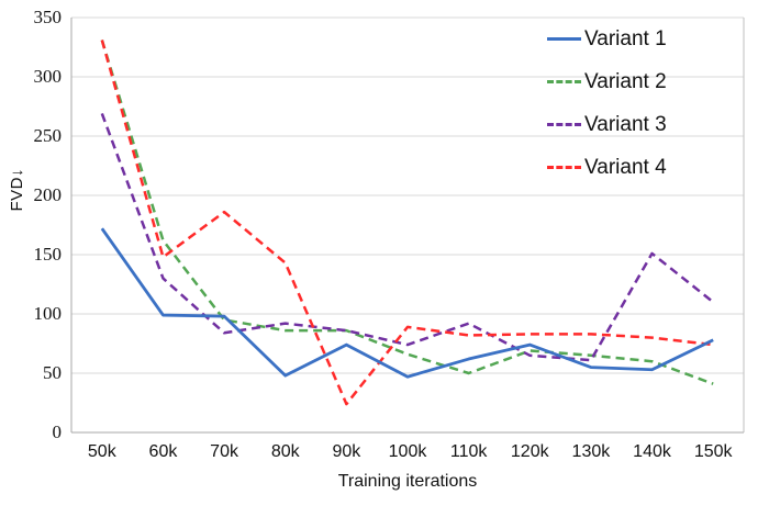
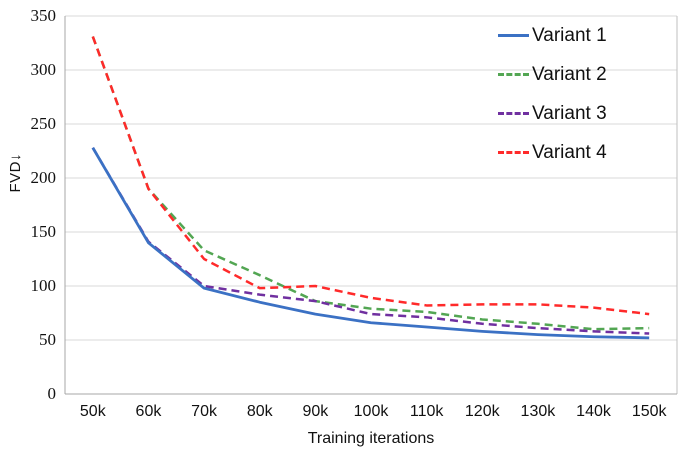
Variant 1/50k: 172 -> 228
Variant 3/50k: 269 -> 228
Variant 1/60k: 99 -> 140
Variant 2/60k: 162 -> 190
Variant 3/60k: 130 -> 141
Variant 4/60k: 148 -> 190
Variant 2/70k: 95 -> 133
Variant 3/70k: 84 -> 100
Variant 4/70k: 186 -> 125
Variant 1/80k: 48 -> 85
Variant 2/80k: 86 -> 110
Variant 4/80k: 143 -> 98
Variant 4/90k: 24 -> 100
Variant 1/100k: 47 -> 66
Variant 2/100k: 66 -> 79
Variant 2/110k: 50 -> 76
Variant 3/110k: 92 -> 71
Variant 1/120k: 74 -> 58
Variant 3/140k: 151 -> 58
Variant 1/150k: 78 -> 52
Variant 2/150k: 41 -> 61
Variant 3/150k: 110 -> 56
